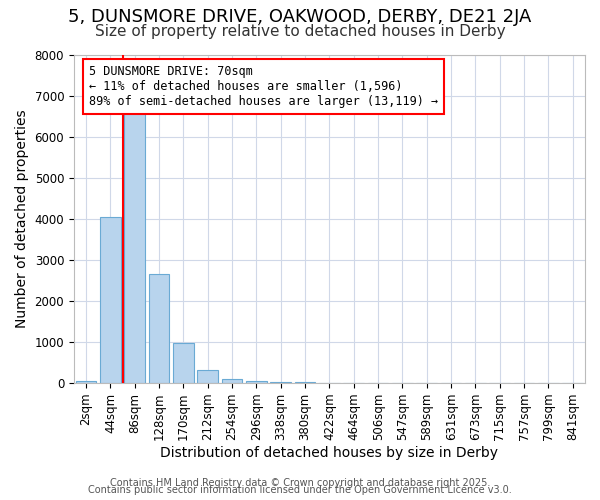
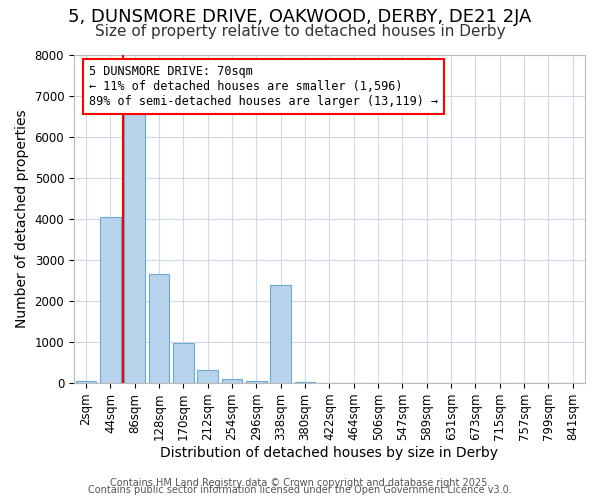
338sqm: 30 -> 2400
